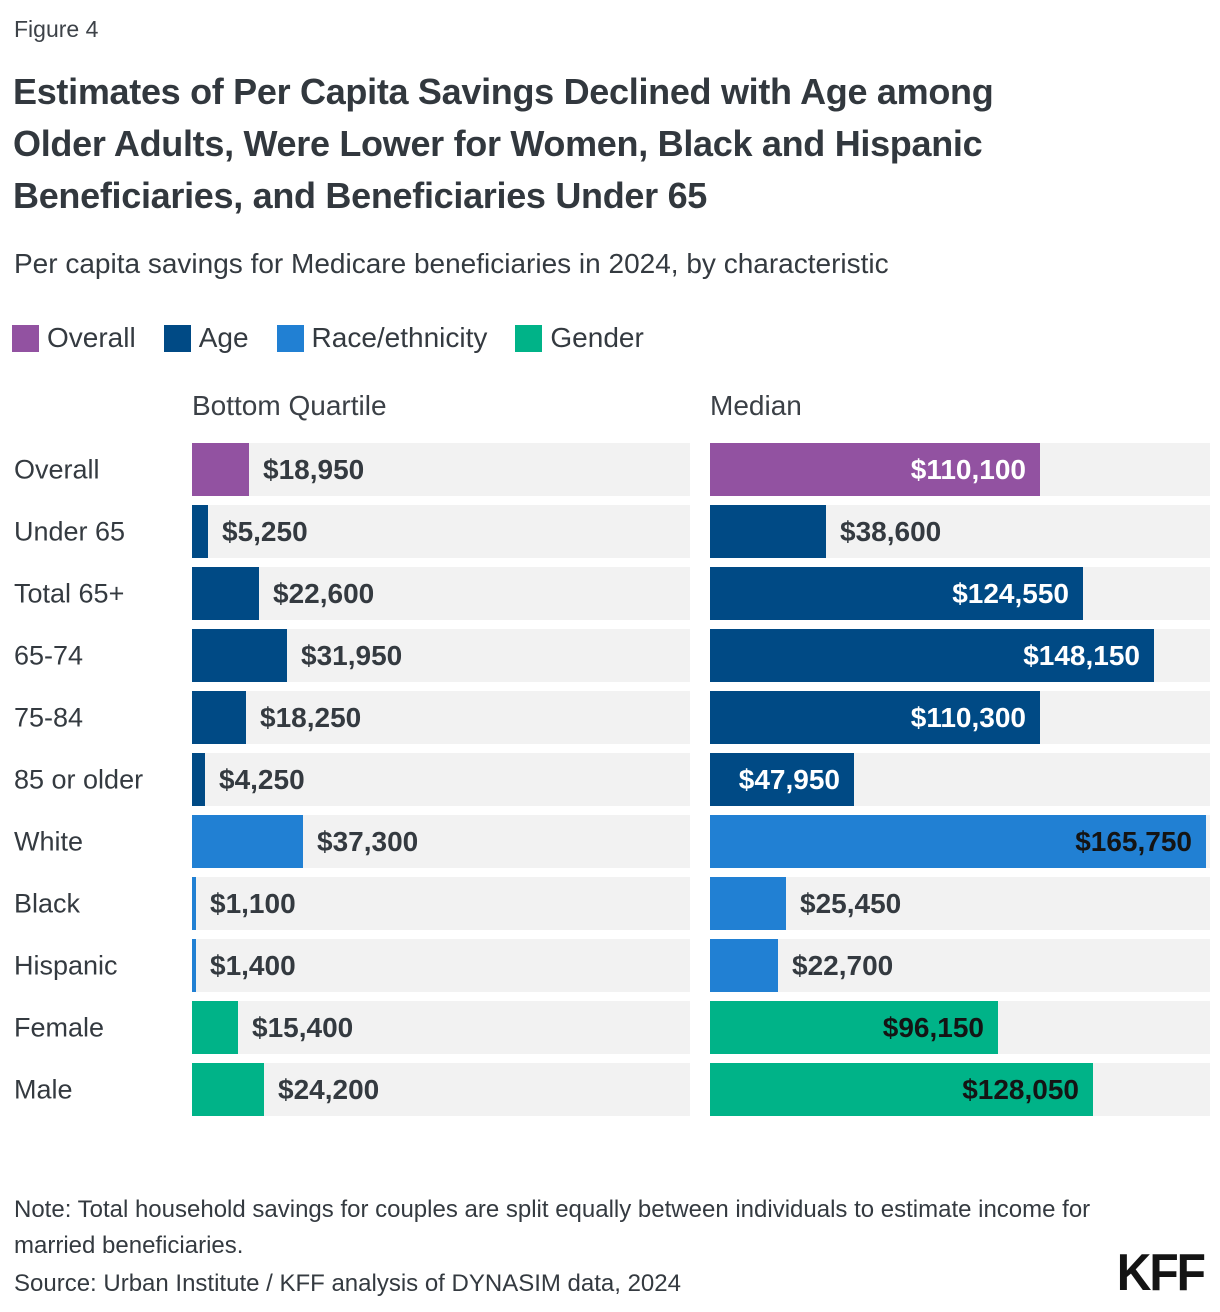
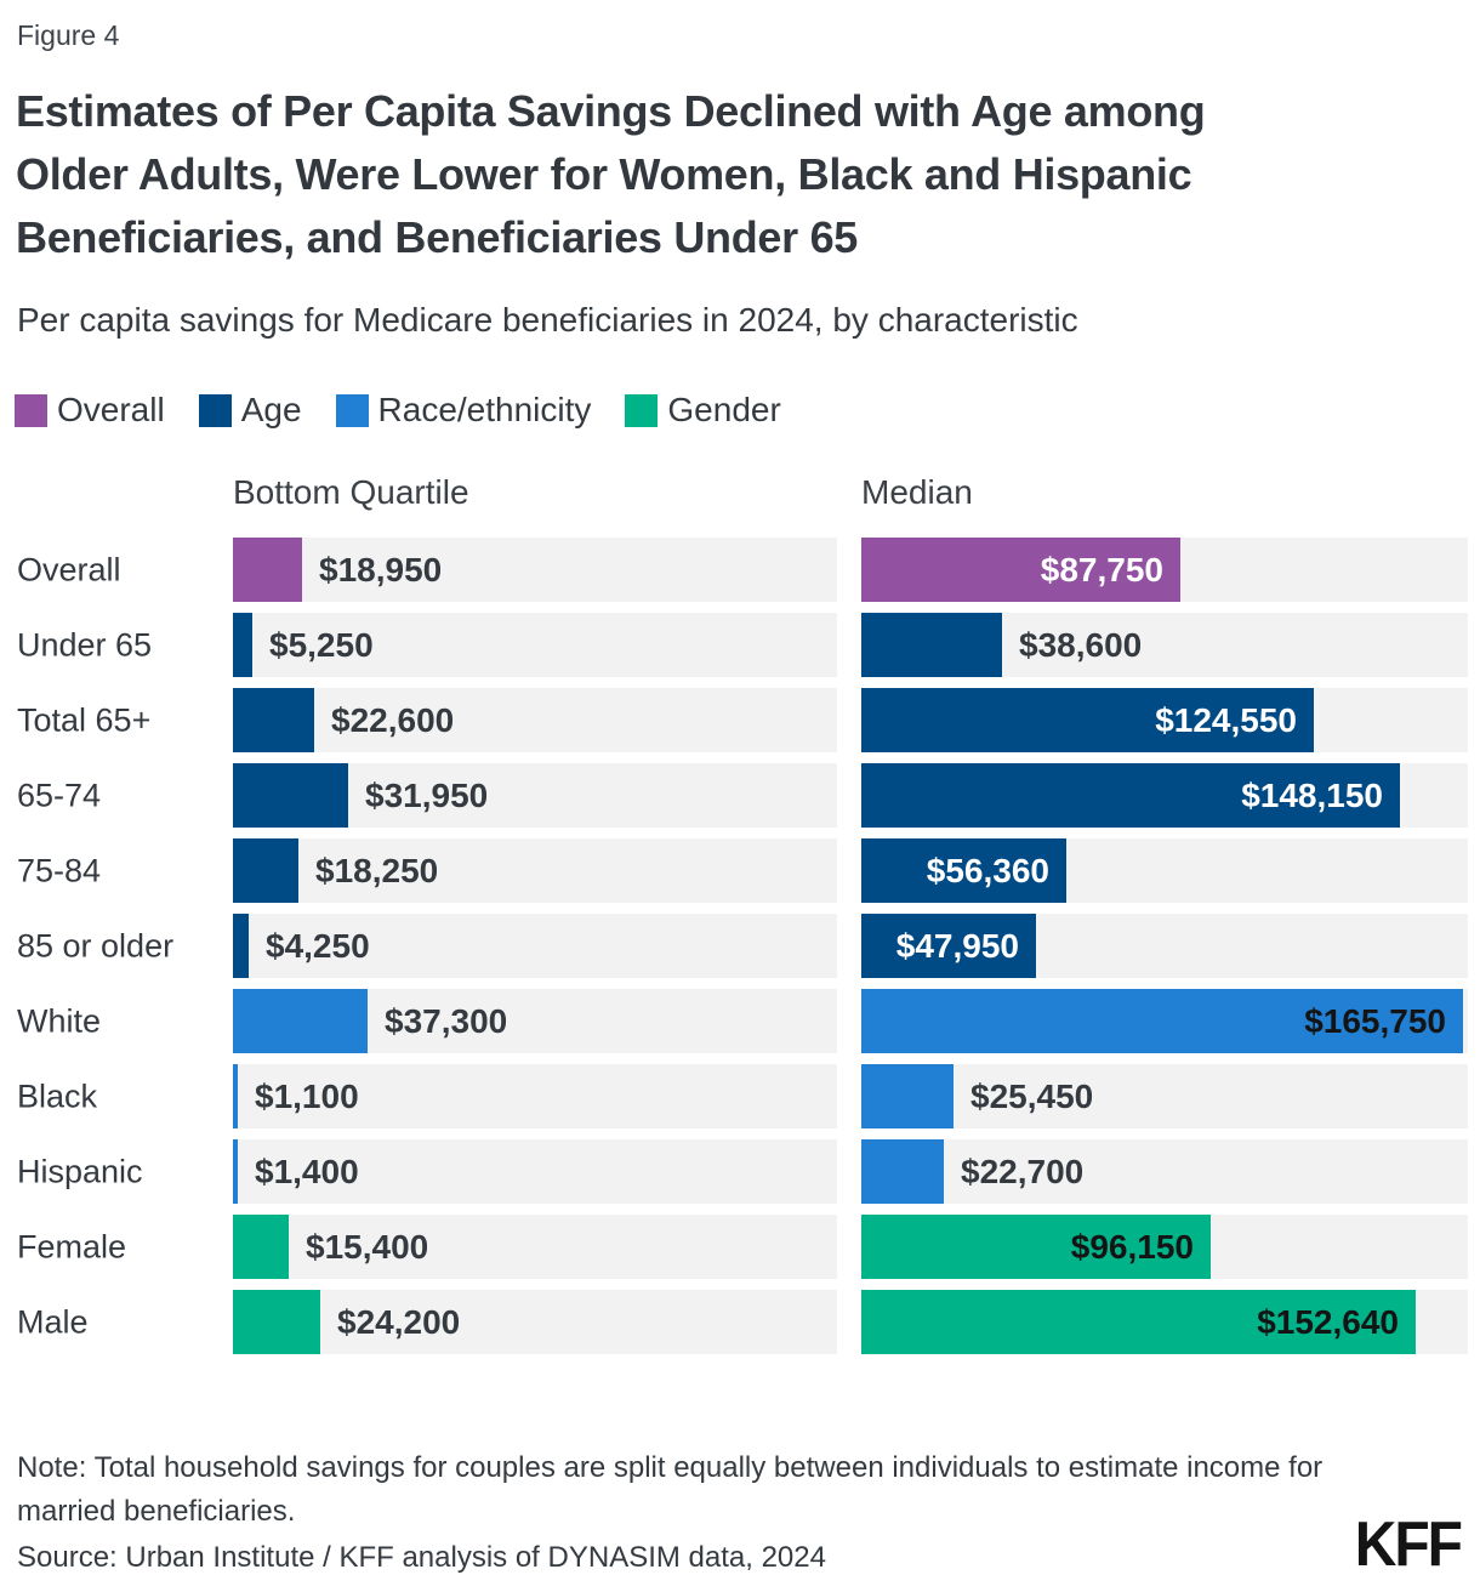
Median/Overall: $110,100 -> $87,750
Median/75-84: $110,300 -> $56,360
Median/Male: $128,050 -> $152,640
